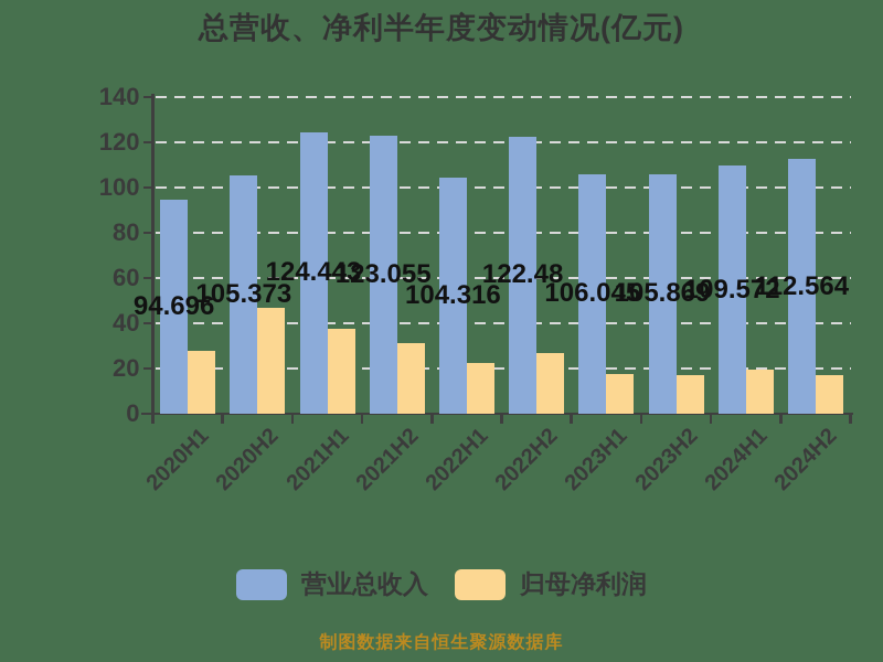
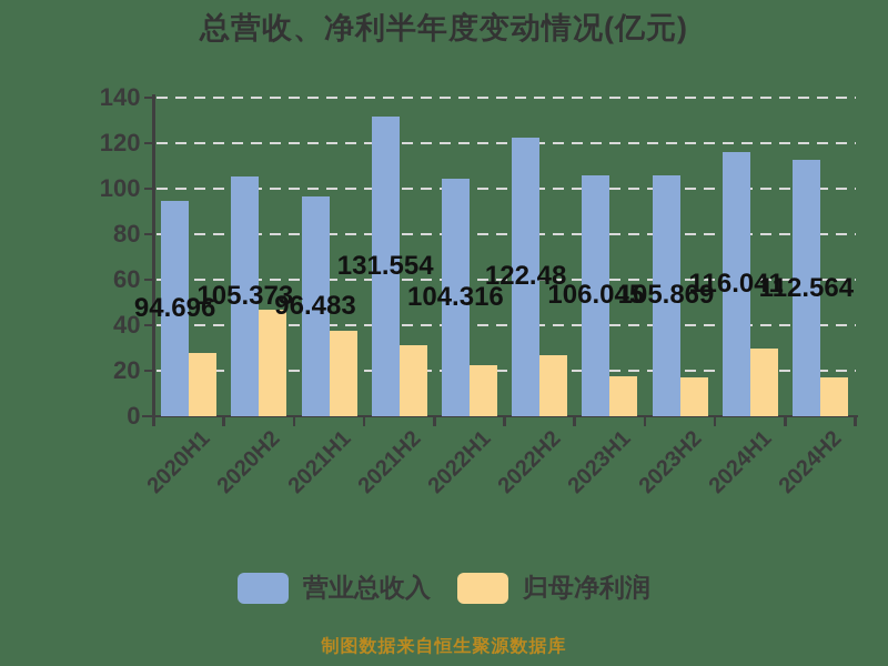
营业总收入/2021H1: 124.443 -> 96.483
营业总收入/2021H2: 123.055 -> 131.554
营业总收入/2024H1: 109.572 -> 116.041
归母净利润/2024H1: 19 -> 30
